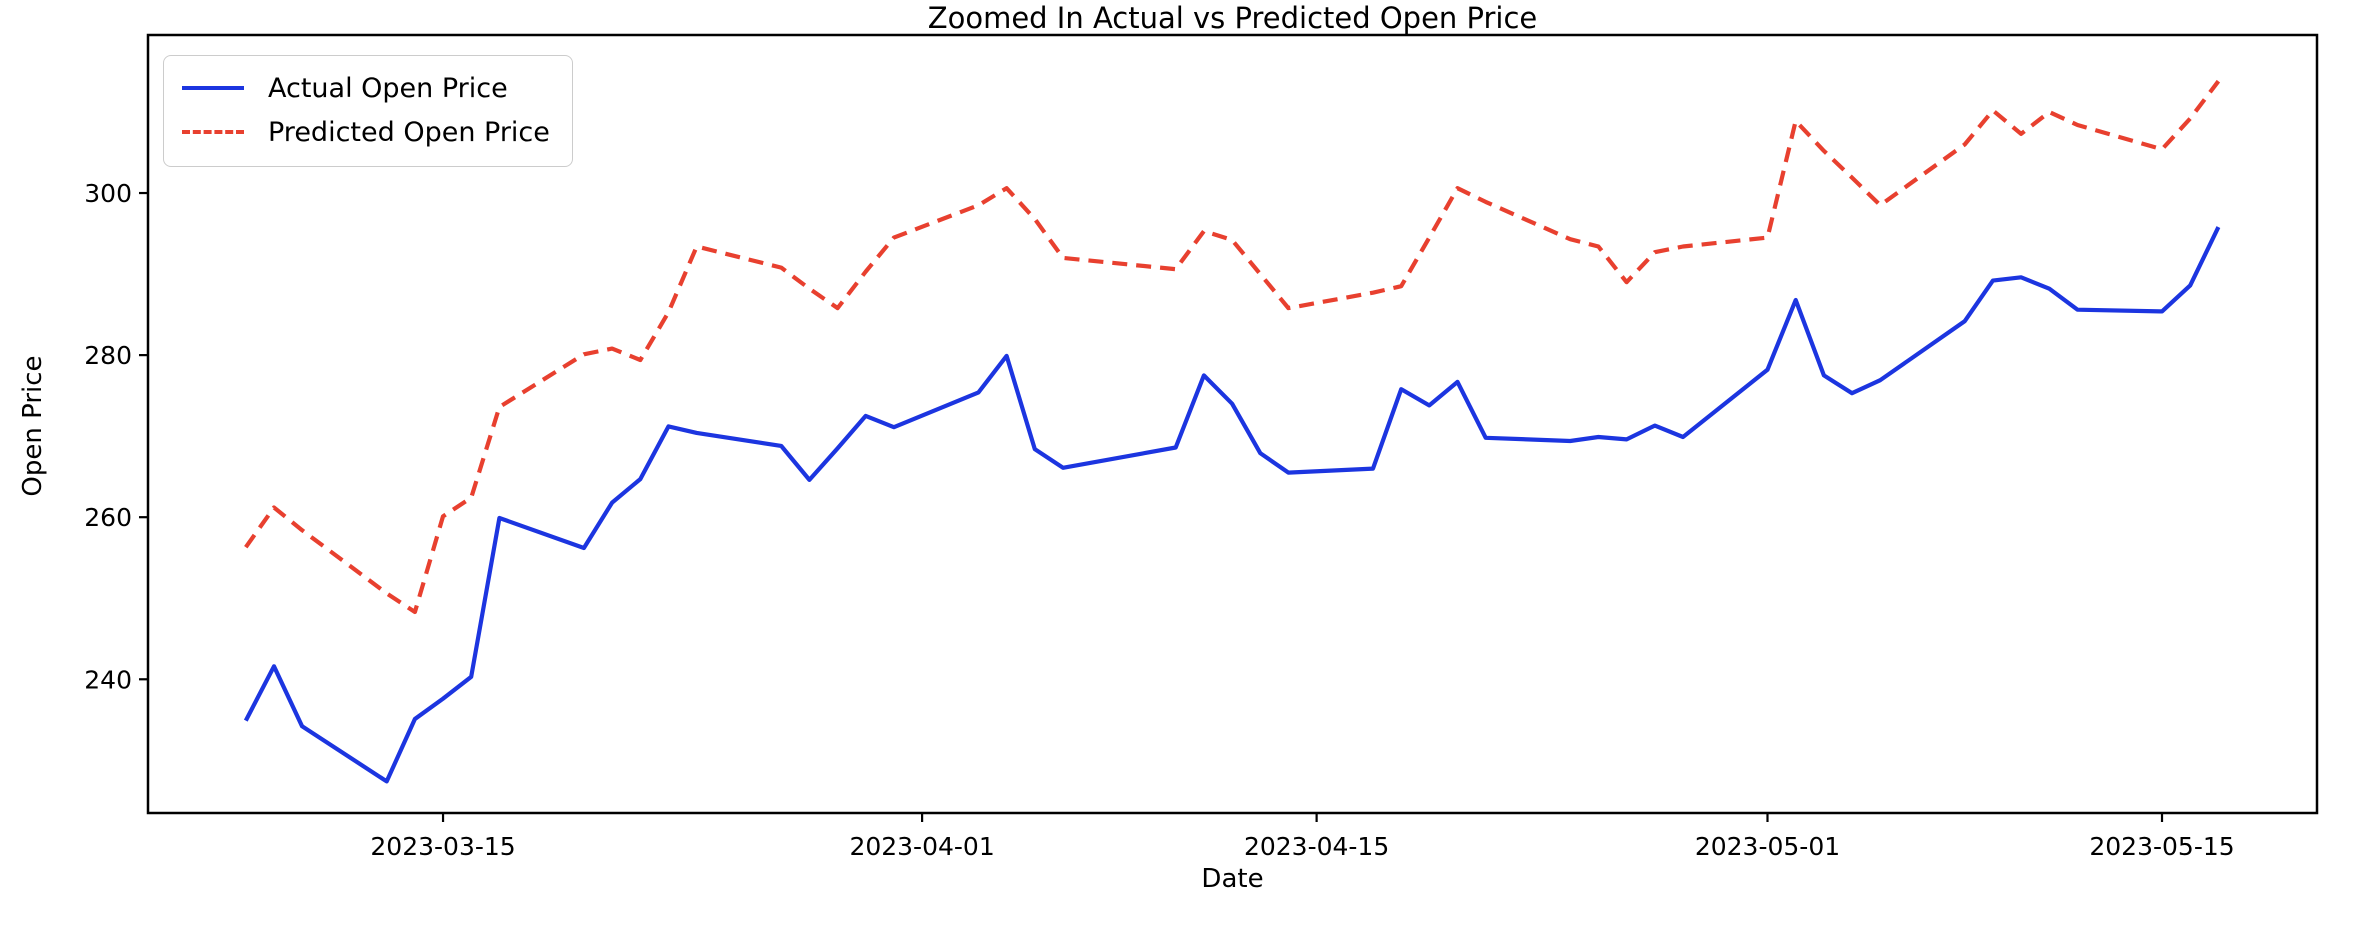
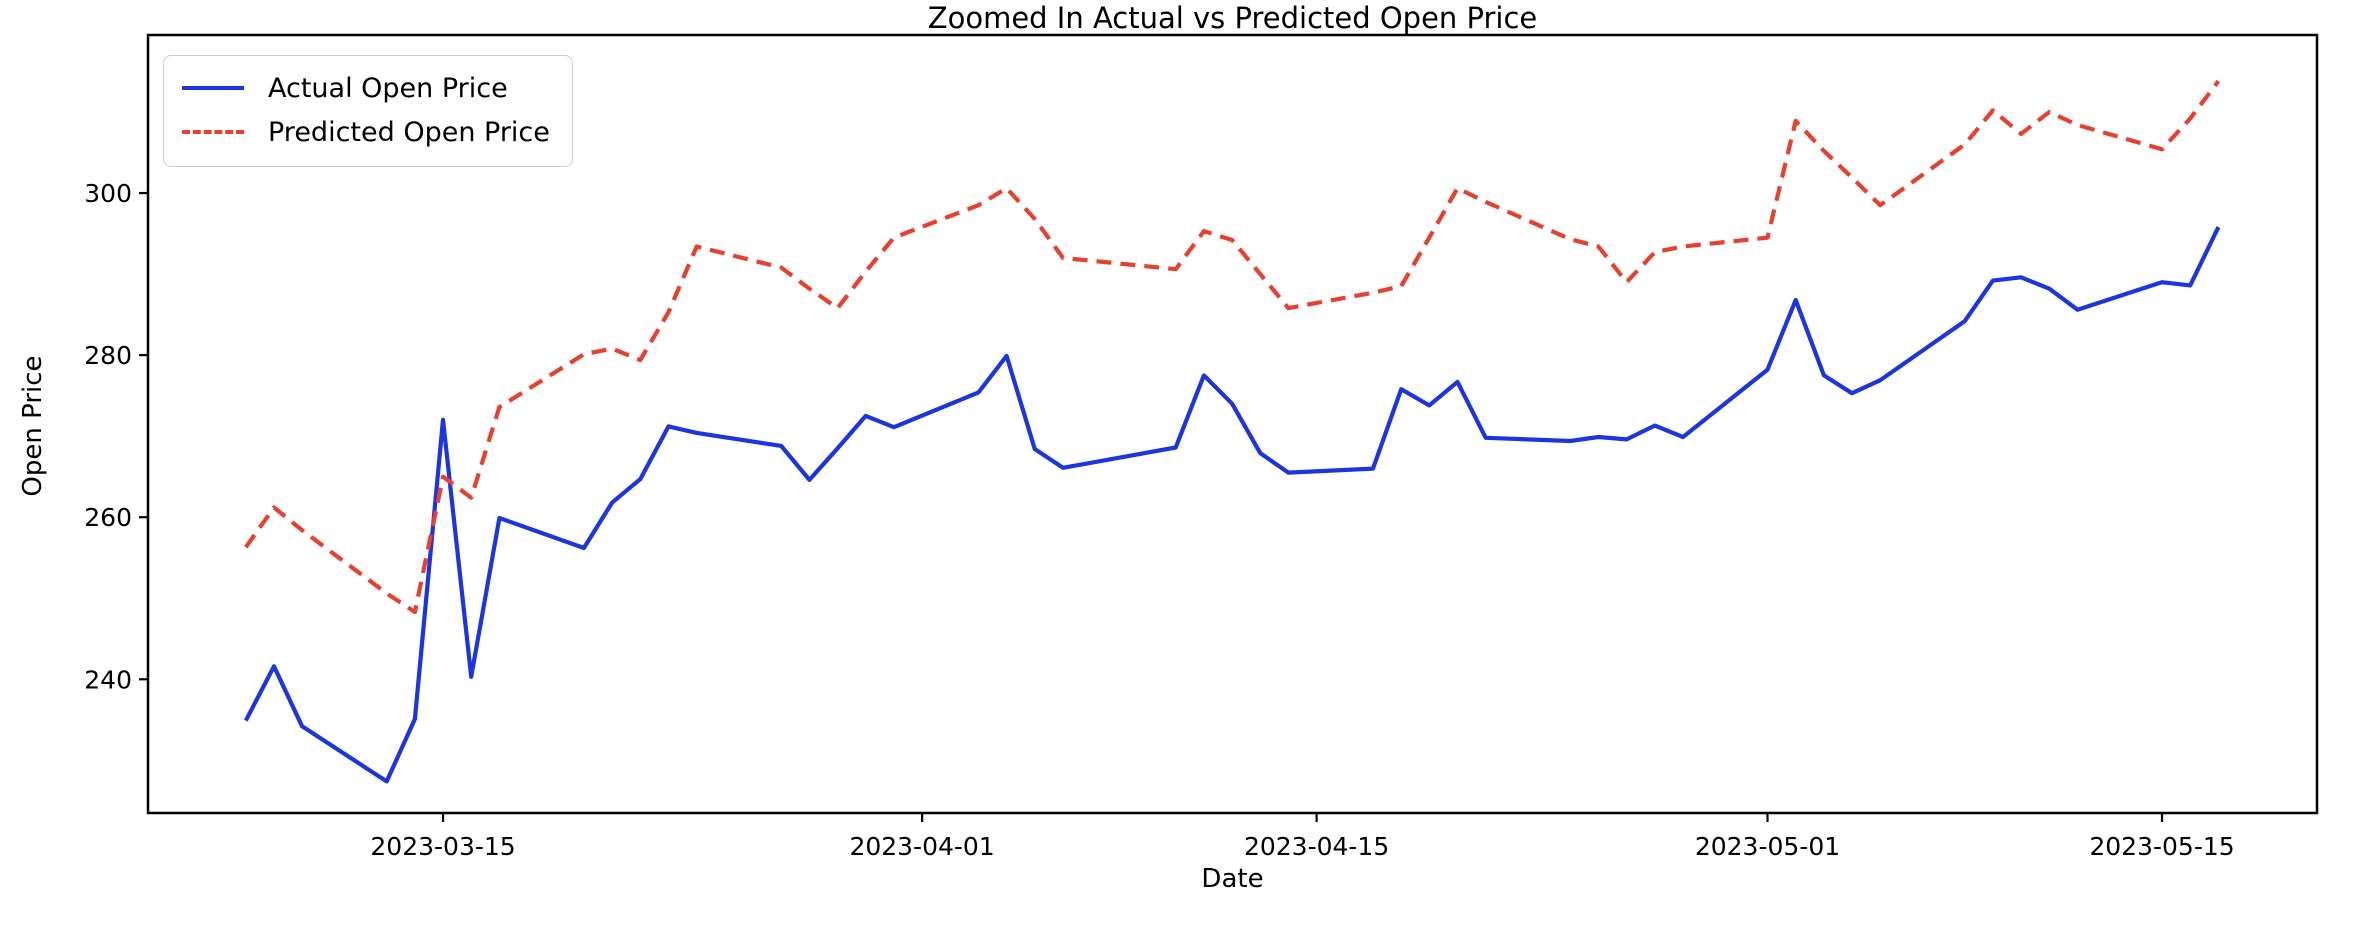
Actual Open Price/2023-03-15: 238 -> 272
Predicted Open Price/2023-03-15: 260 -> 265
Actual Open Price/2023-05-15: 285 -> 289
